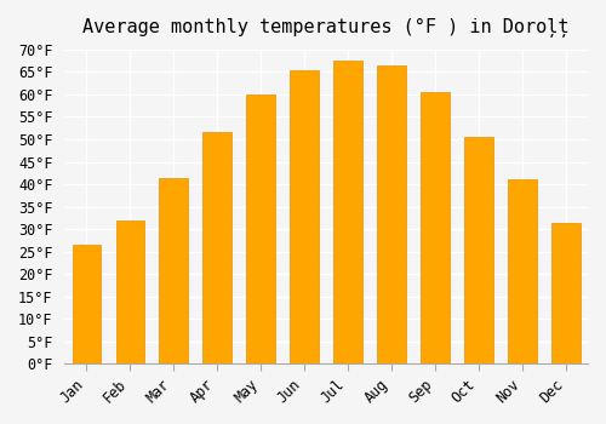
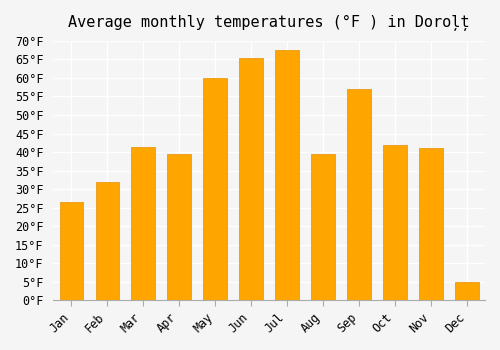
Apr: 51.5°F -> 39.5°F
Aug: 66.5°F -> 39.5°F
Sep: 60.5°F -> 57.0°F
Oct: 50.5°F -> 42.0°F
Dec: 31.5°F -> 5.0°F
